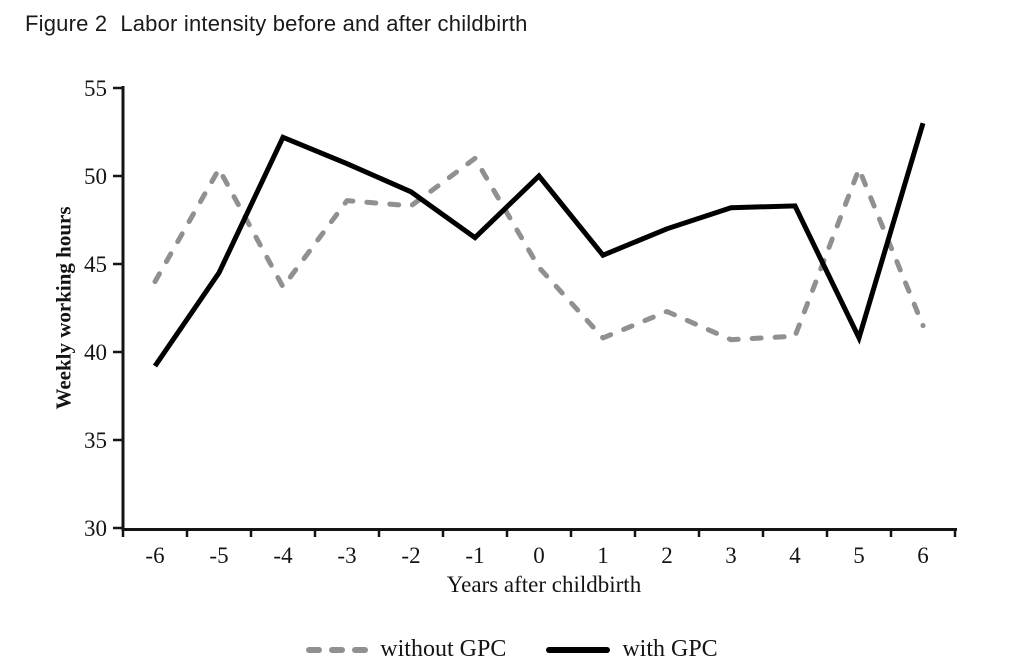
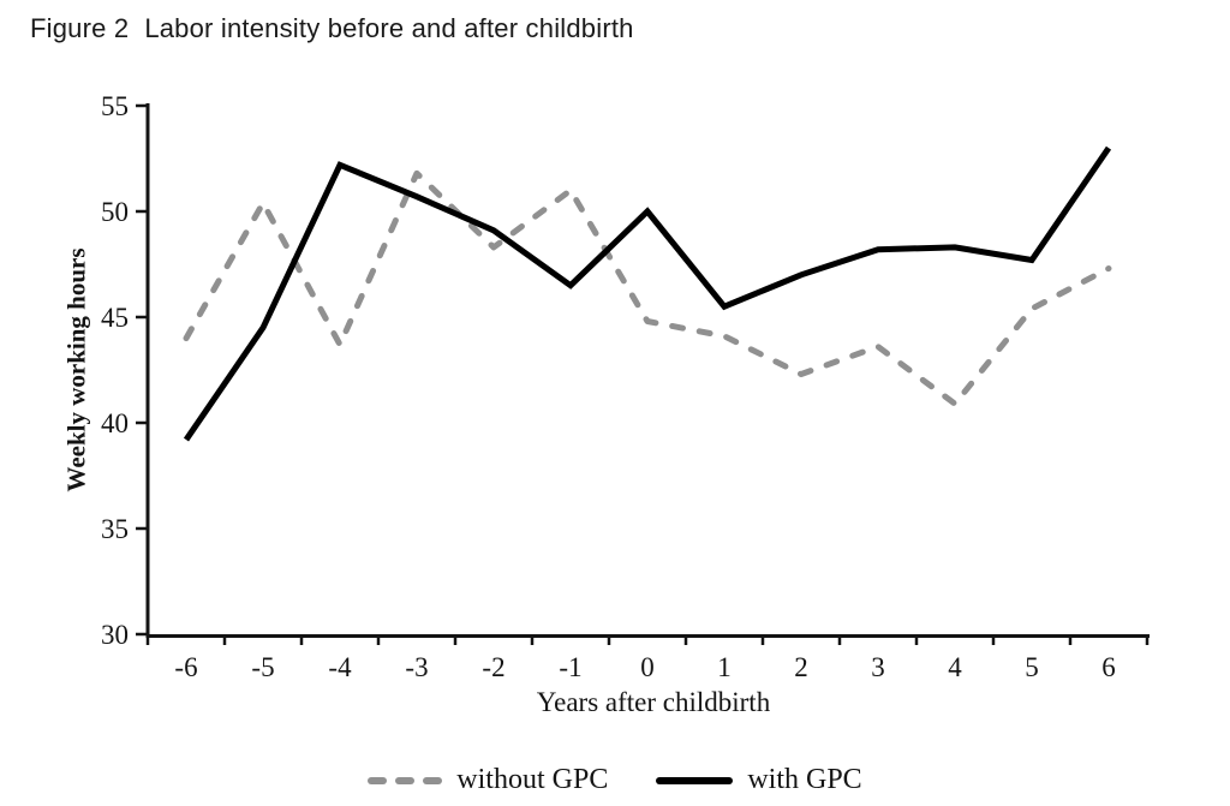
without GPC/-3: 48.6 -> 51.8
without GPC/1: 40.8 -> 44.1
without GPC/3: 40.7 -> 43.6
without GPC/5: 50.4 -> 45.4
with GPC/5: 40.8 -> 47.7
without GPC/6: 41.5 -> 47.3
